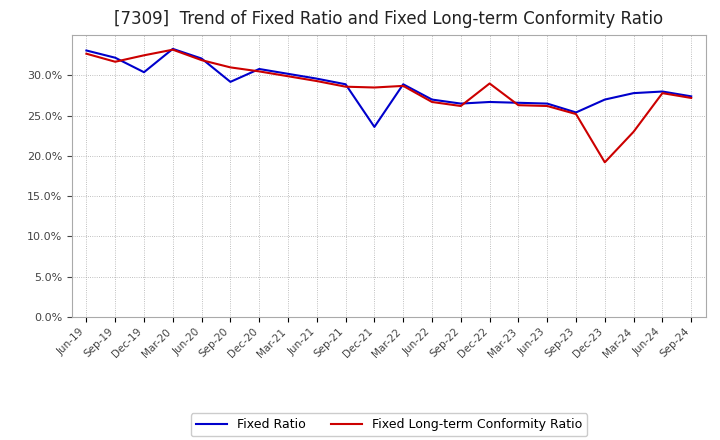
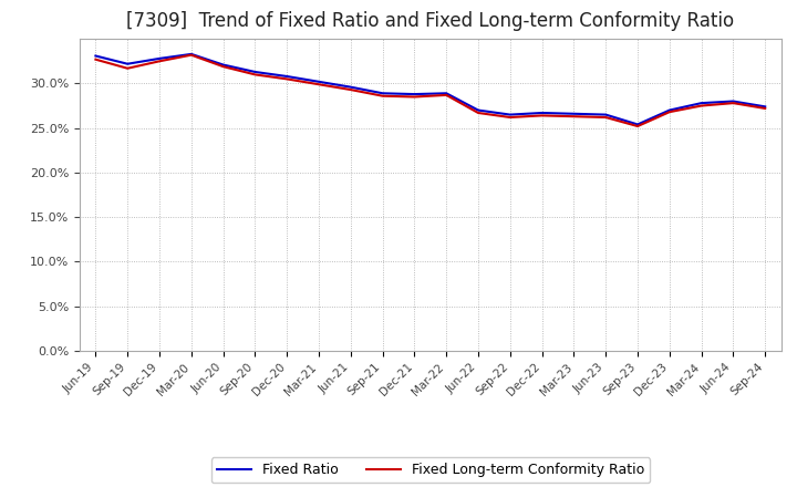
Fixed Ratio/Dec-19: 30.4% -> 32.8%
Fixed Ratio/Sep-20: 29.2% -> 31.3%
Fixed Ratio/Dec-21: 23.6% -> 28.8%
Fixed Long-term Conformity Ratio/Dec-22: 29.0% -> 26.4%
Fixed Long-term Conformity Ratio/Dec-23: 19.2% -> 26.8%
Fixed Long-term Conformity Ratio/Mar-24: 23.0% -> 27.5%
